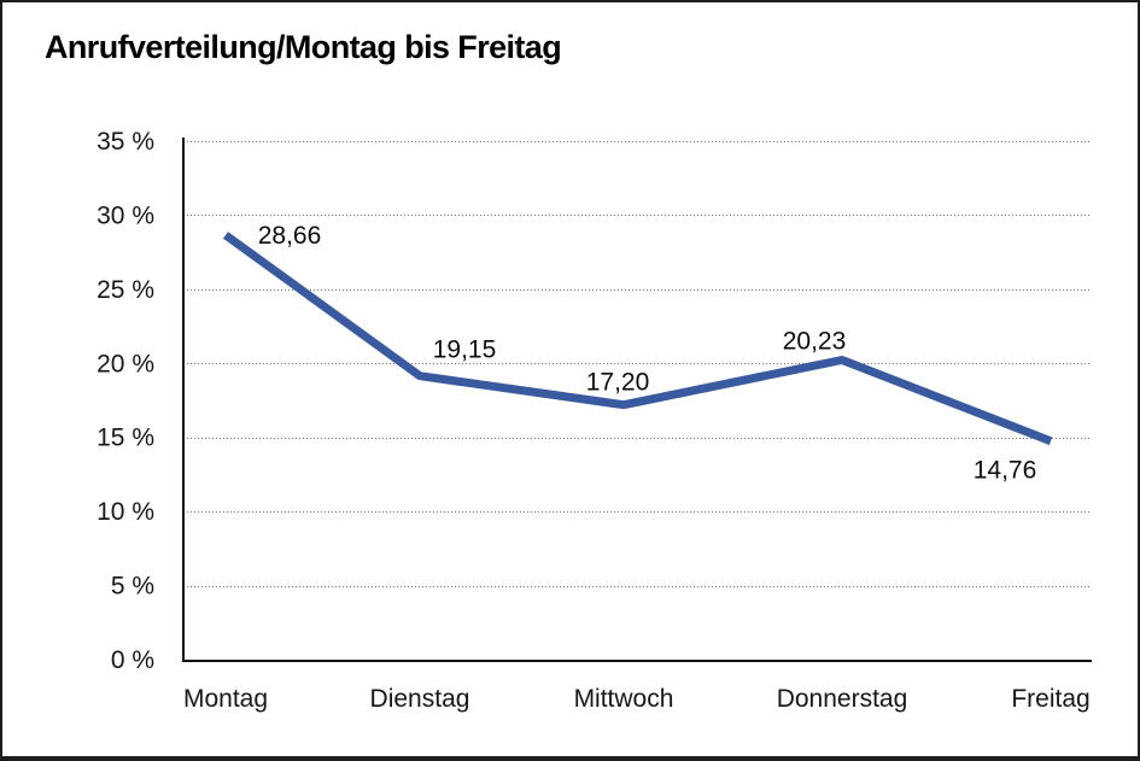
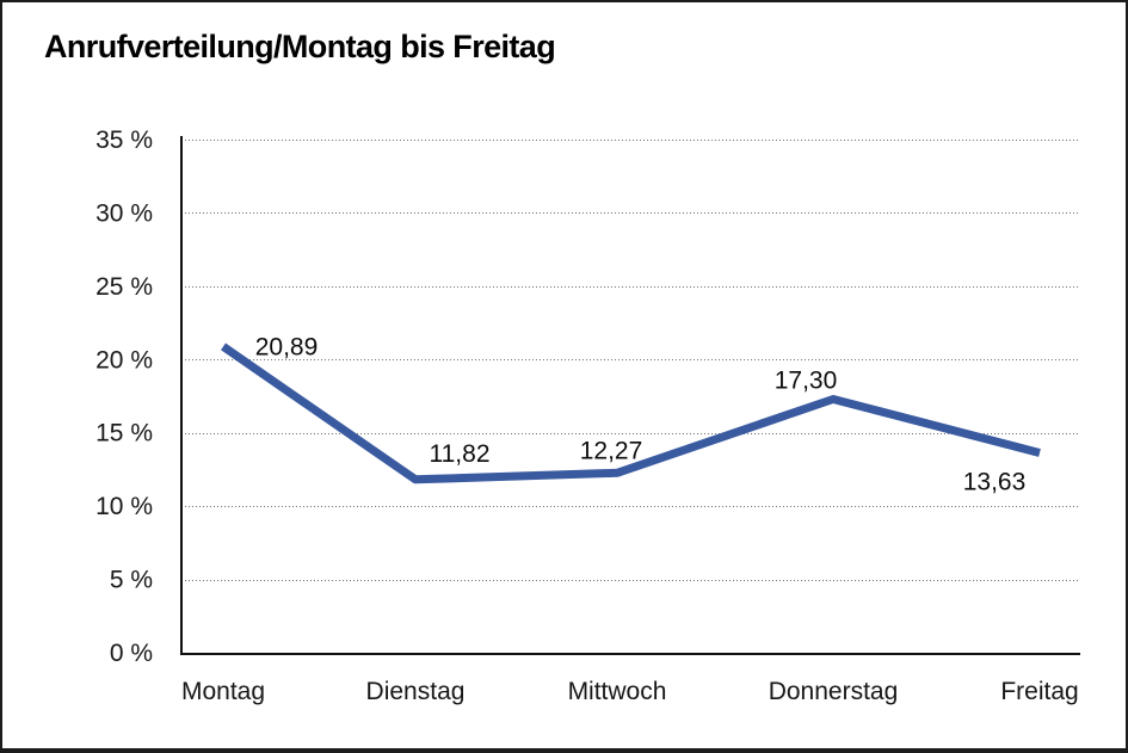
Montag: 28,66 -> 20,89
Dienstag: 19,15 -> 11,82
Mittwoch: 17,20 -> 12,27
Donnerstag: 20,23 -> 17,30
Freitag: 14,76 -> 13,63
